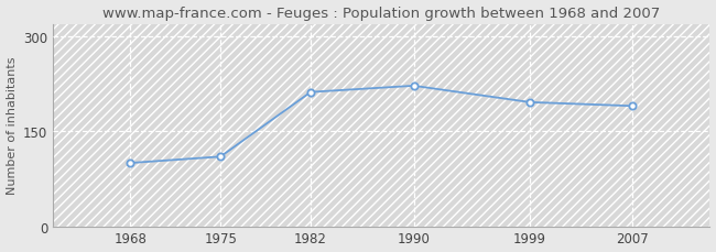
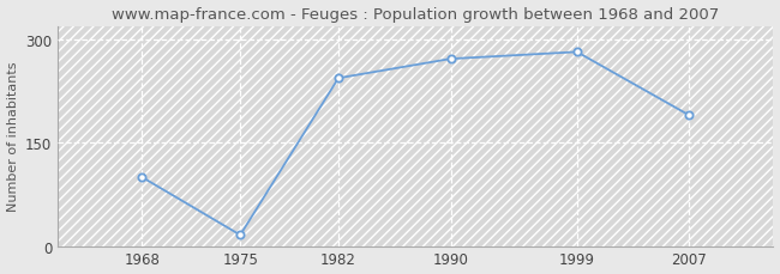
1975: 110 -> 16
1982: 212 -> 244
1990: 222 -> 272
1999: 196 -> 282
